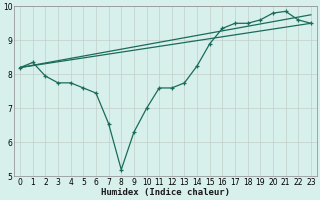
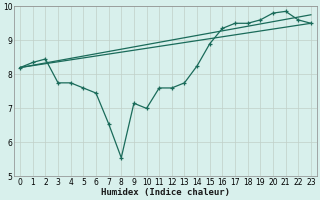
2: 7.95 -> 8.45
8: 5.20 -> 5.55
9: 6.30 -> 7.15
